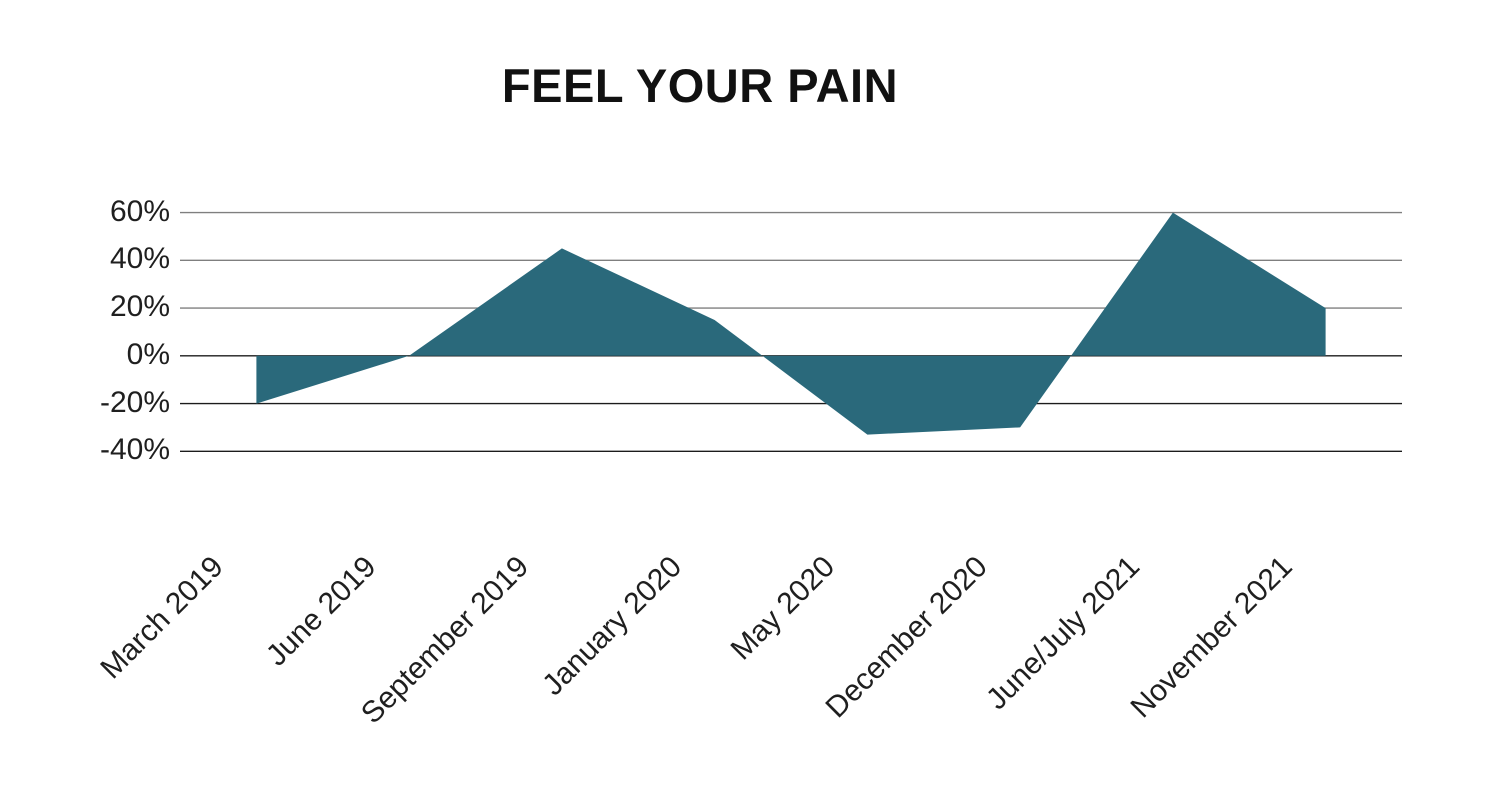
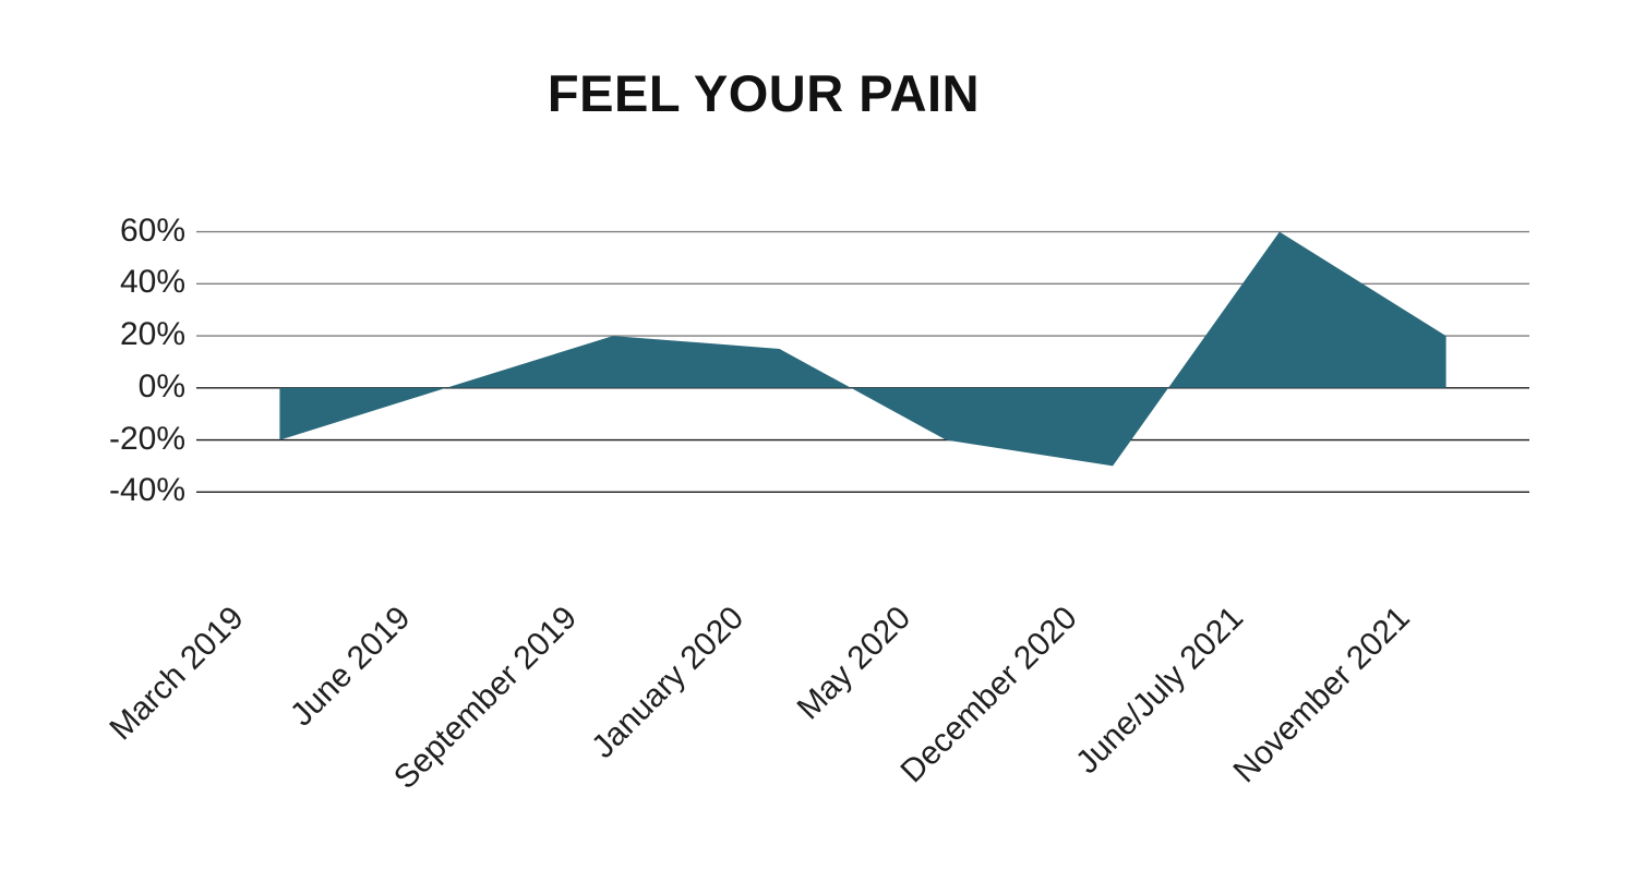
September 2019: 45% -> 20%
May 2020: -33% -> -20%
